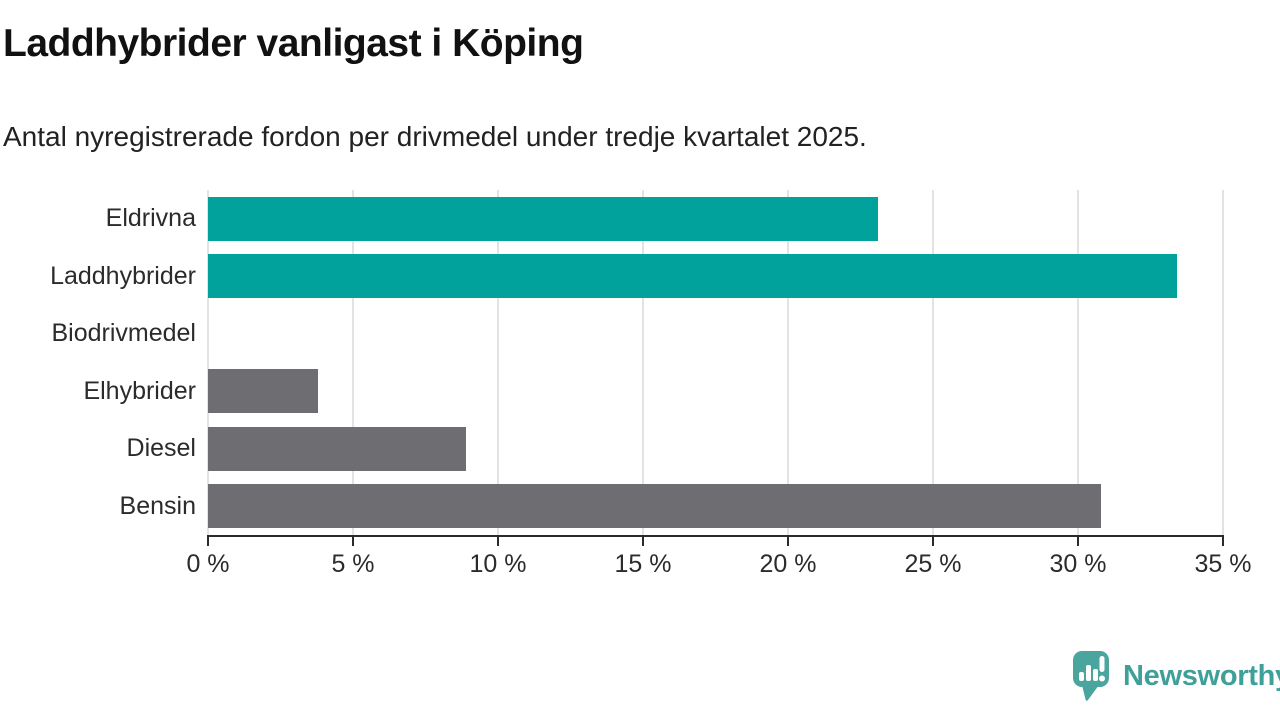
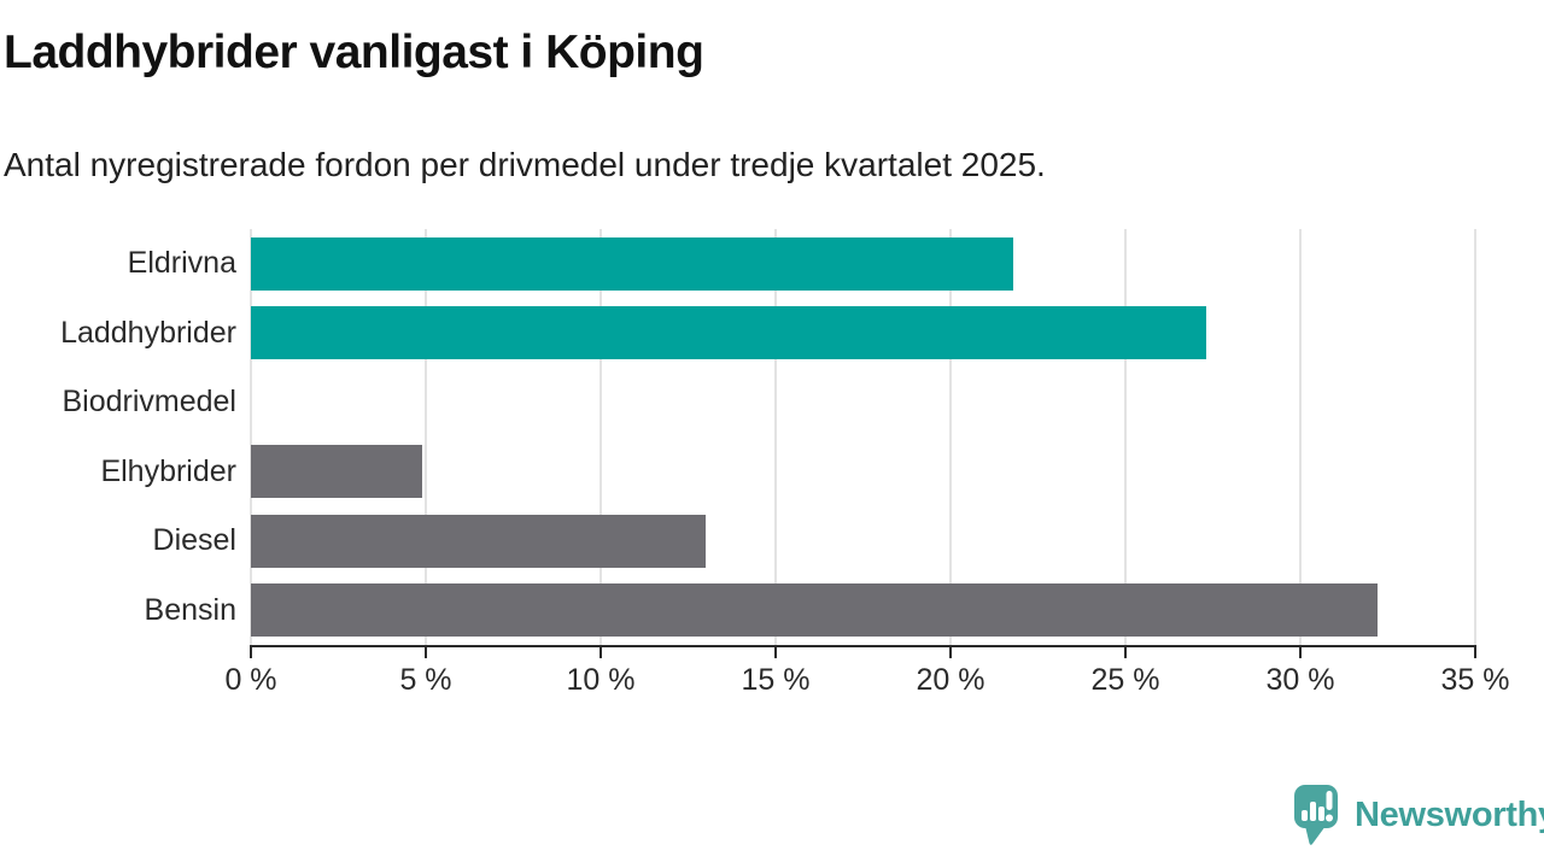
Eldrivna: 23.1% -> 21.8%
Laddhybrider: 33.4% -> 27.3%
Elhybrider: 3.8% -> 4.9%
Diesel: 8.9% -> 13.0%
Bensin: 30.8% -> 32.2%
